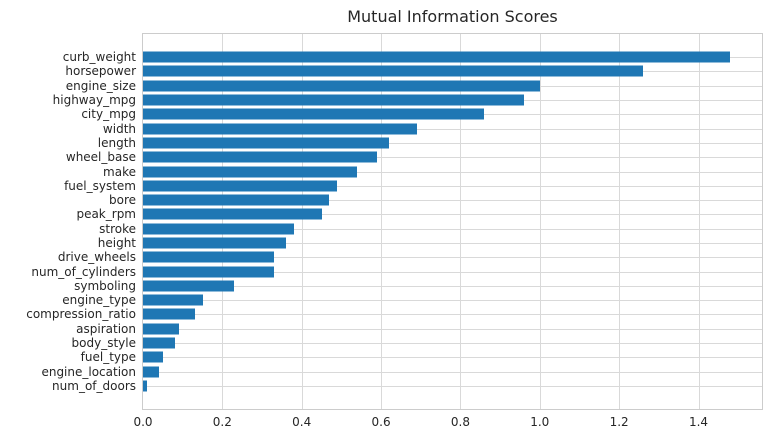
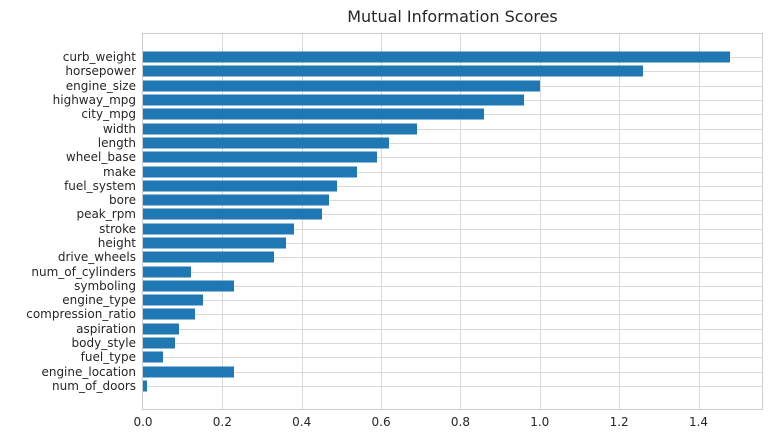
num_of_cylinders: 0.33 -> 0.12
engine_location: 0.04 -> 0.23
